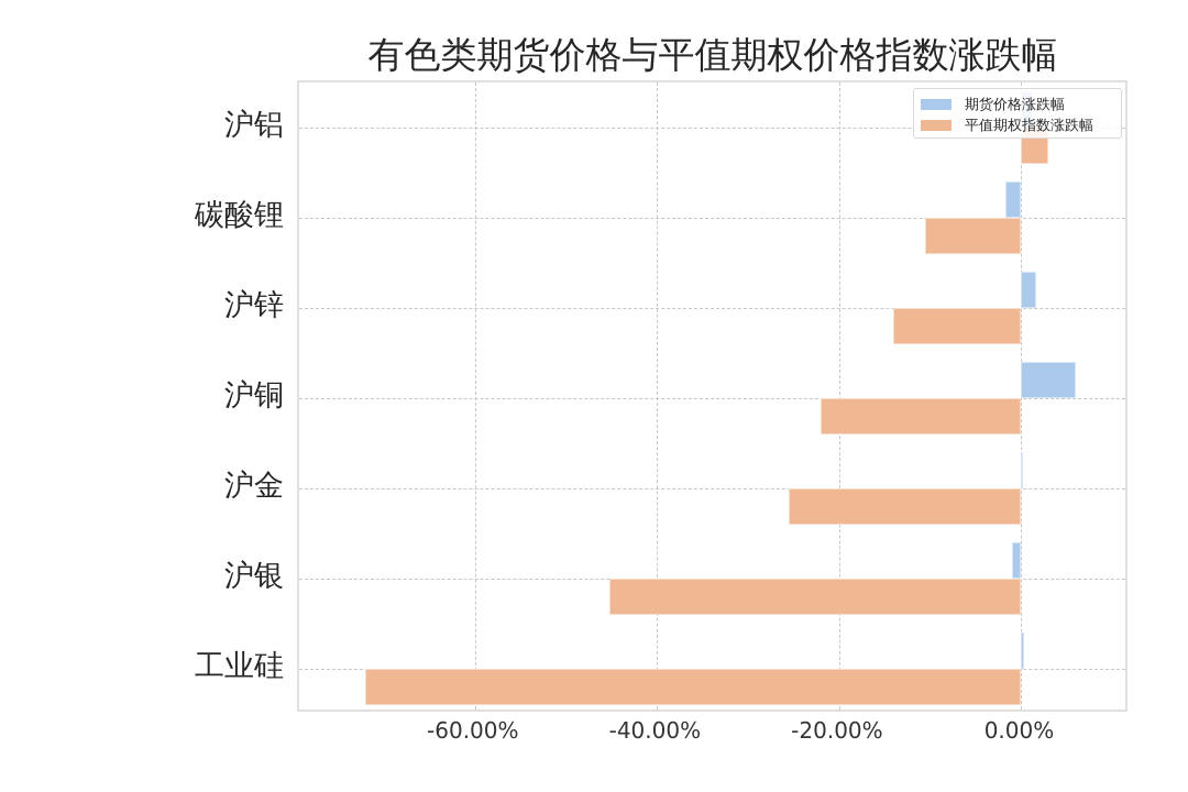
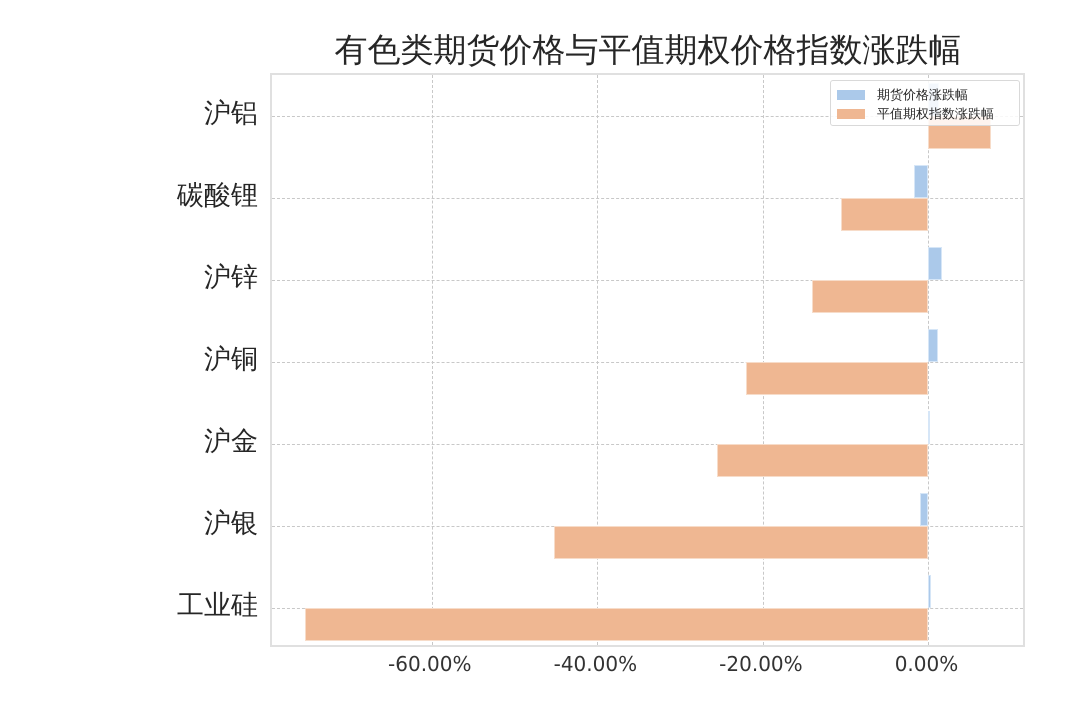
平值期权指数涨跌幅/沪铝: 3% -> 8%
期货价格涨跌幅/沪铜: 6% -> 1%
平值期权指数涨跌幅/工业硅: -72% -> -75%
